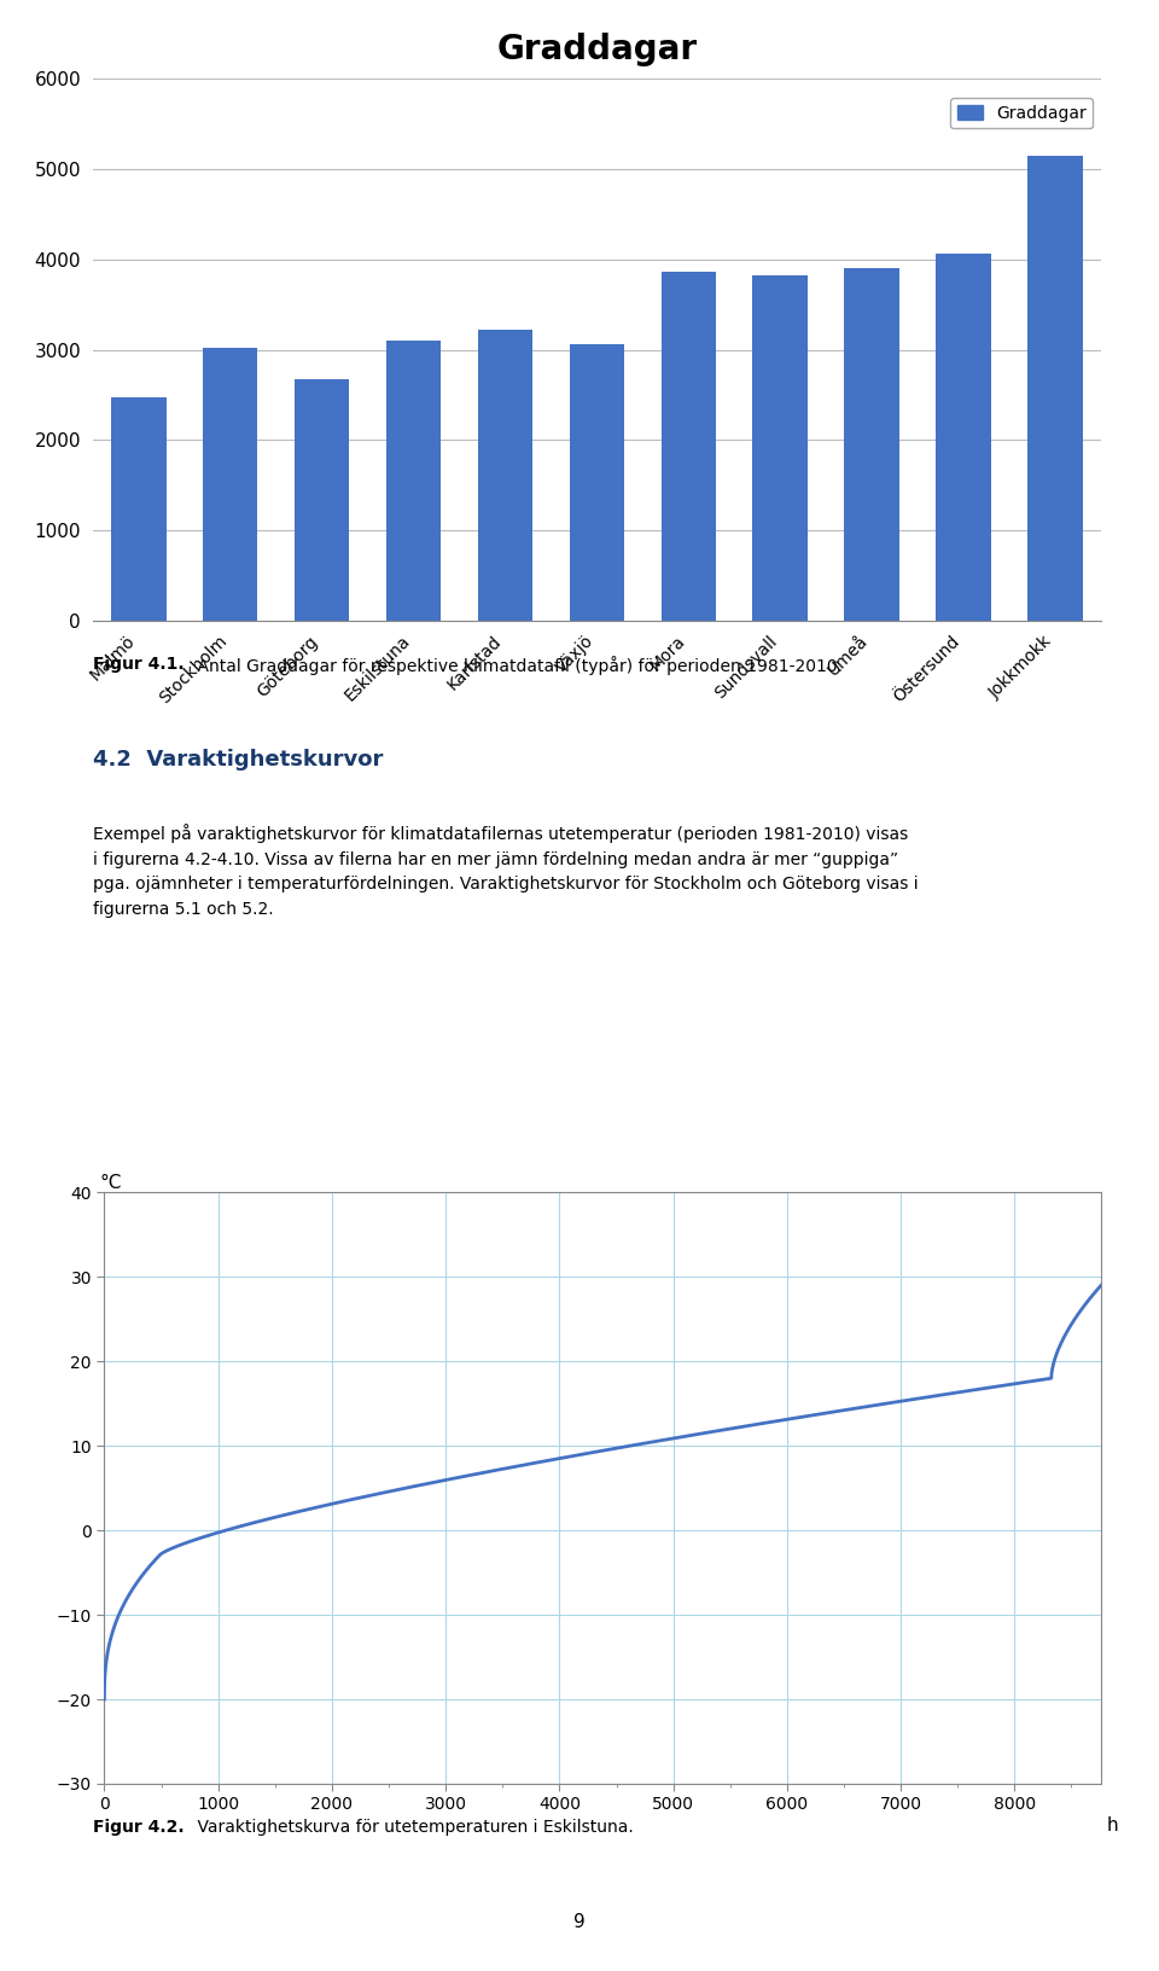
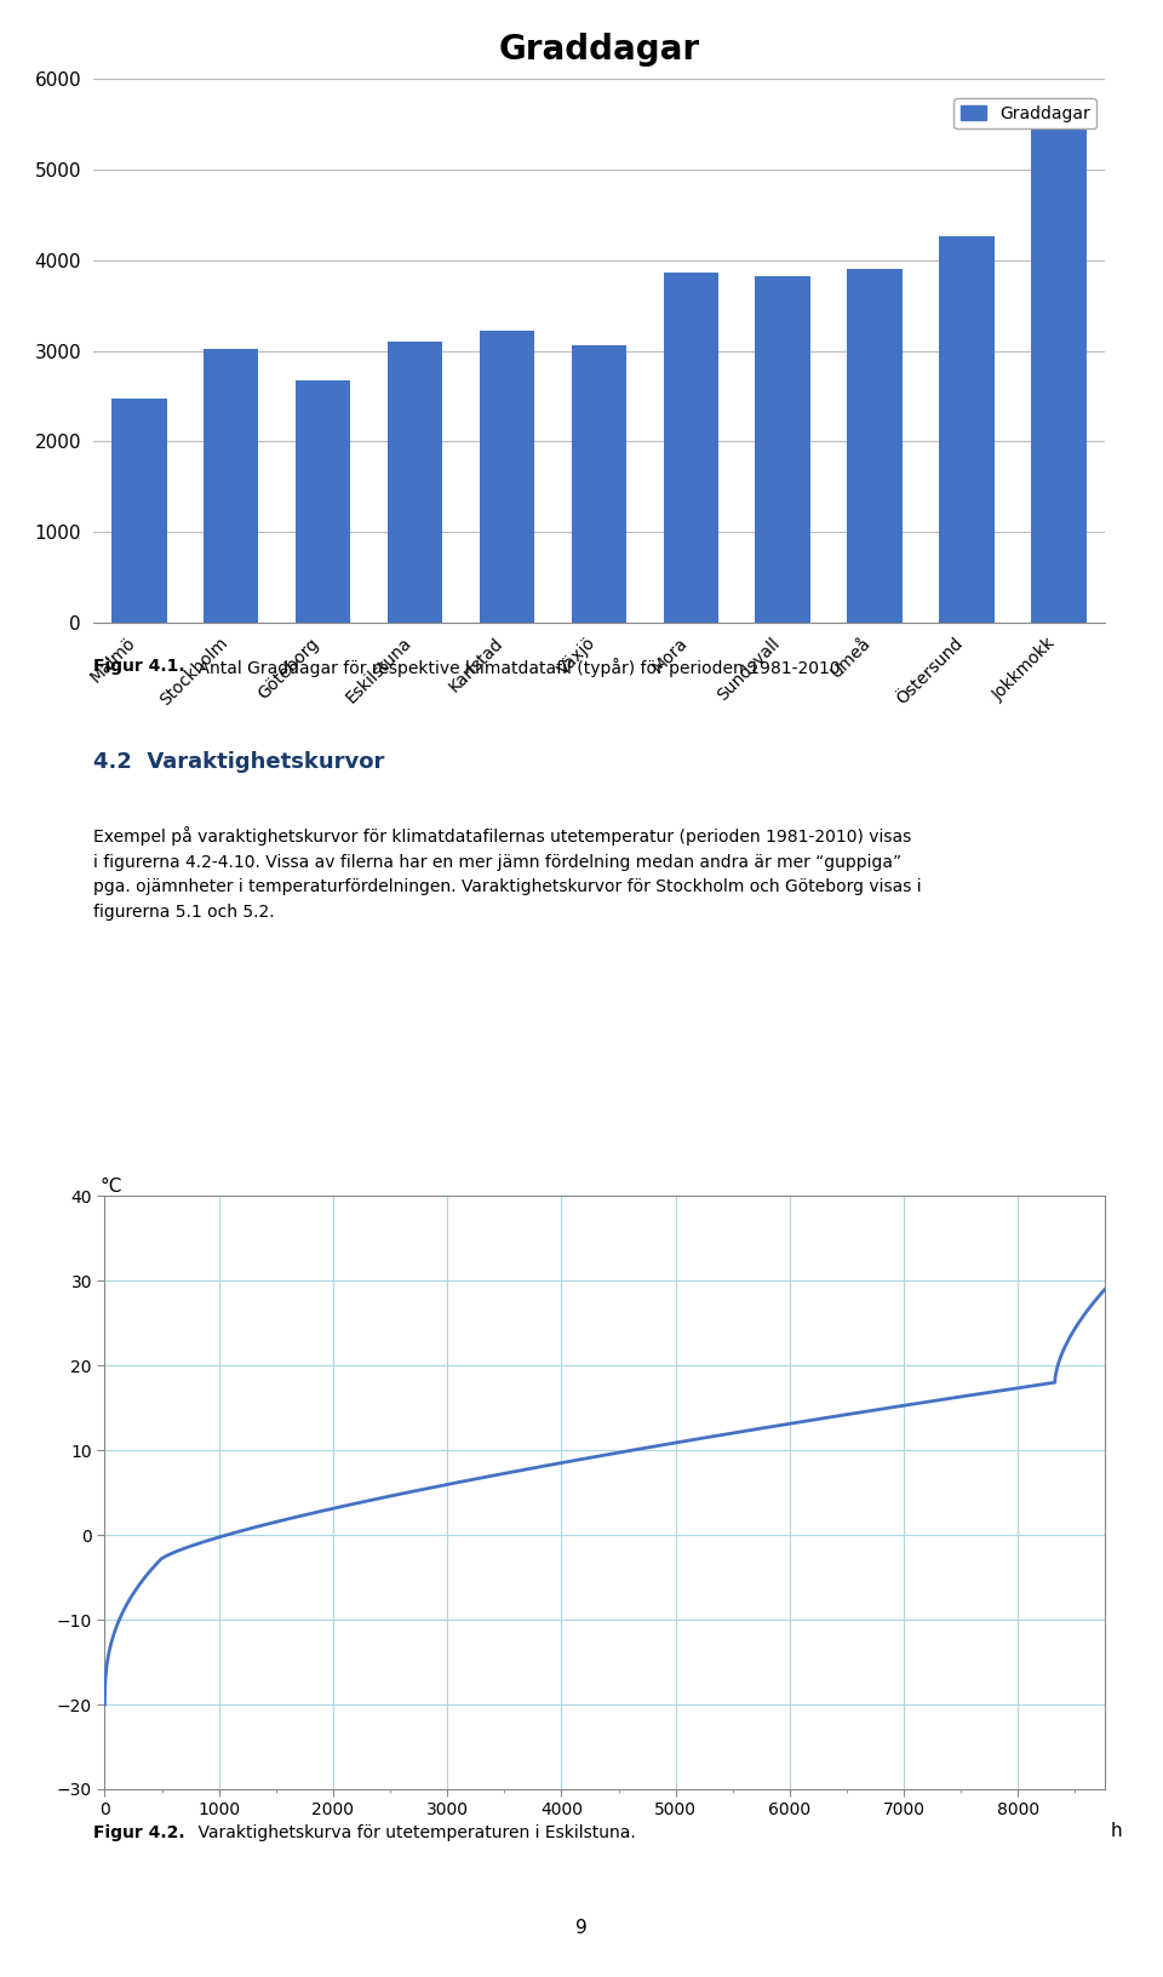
Graddagar/Östersund: 4070 -> 4260
Graddagar/Jokkmokk: 5150 -> 5460
